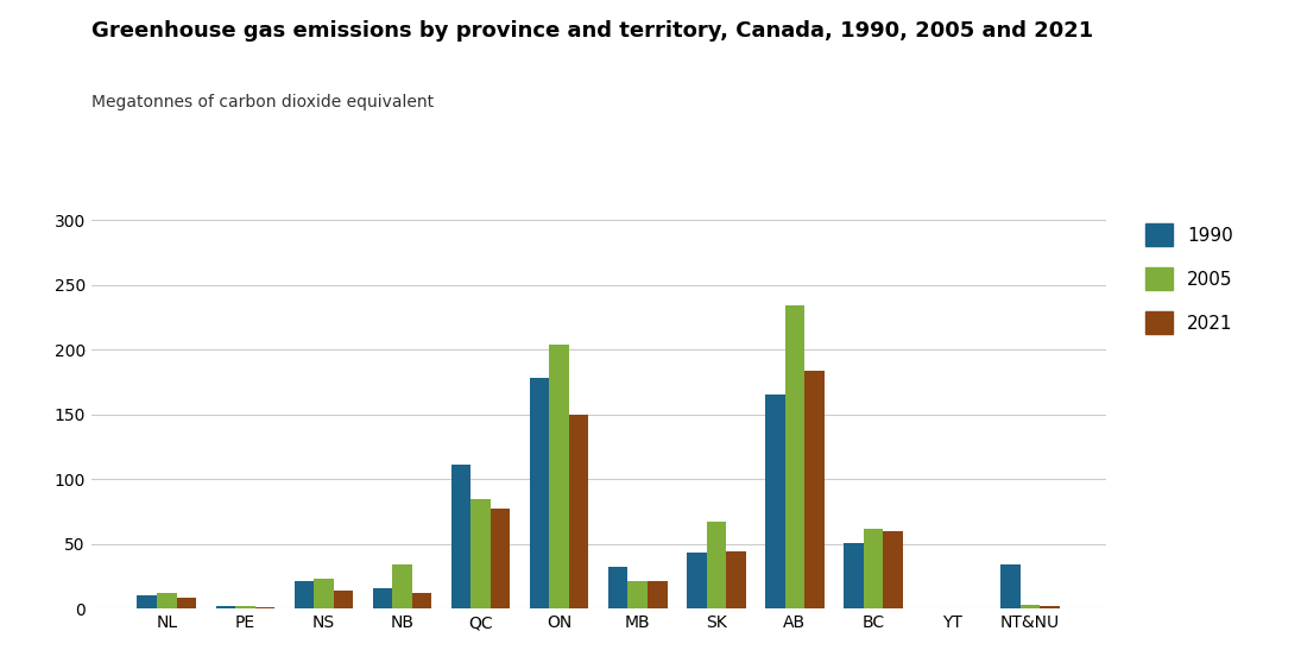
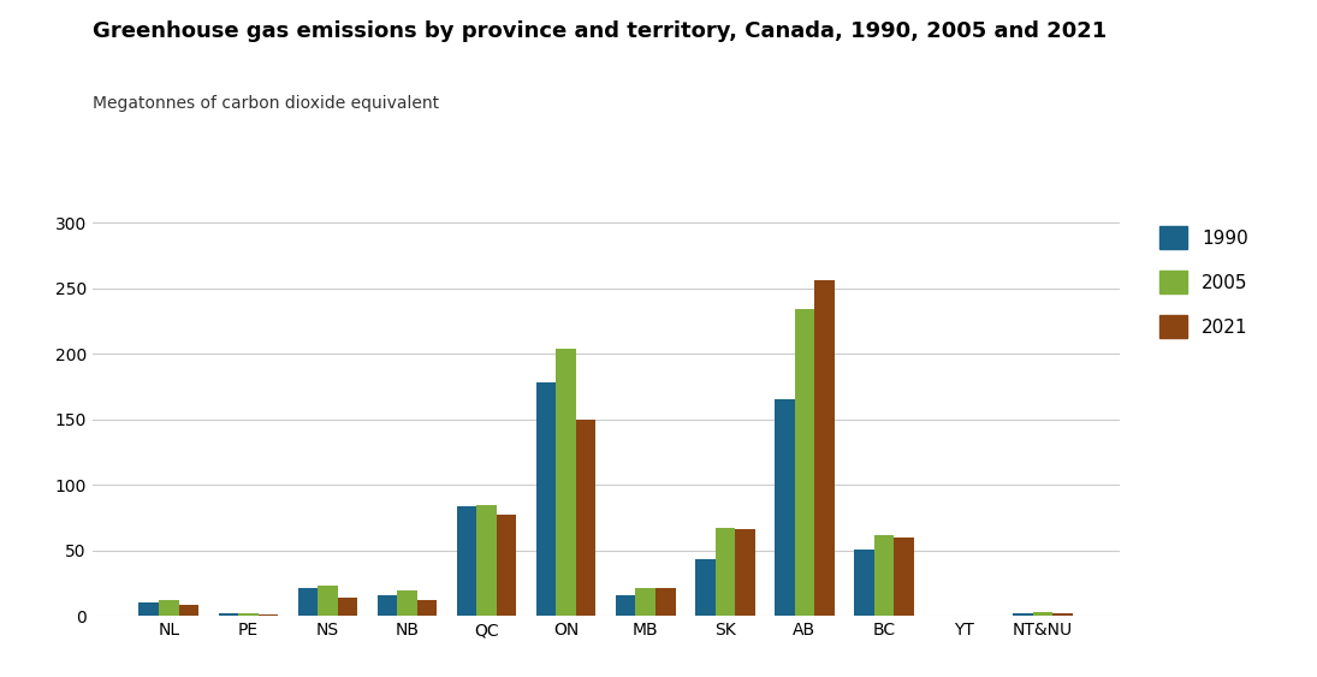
2005/NB: 34 -> 20
1990/QC: 111 -> 84
1990/MB: 32 -> 16
2021/SK: 44 -> 66
2021/AB: 184 -> 256
1990/NT&NU: 34 -> 2
